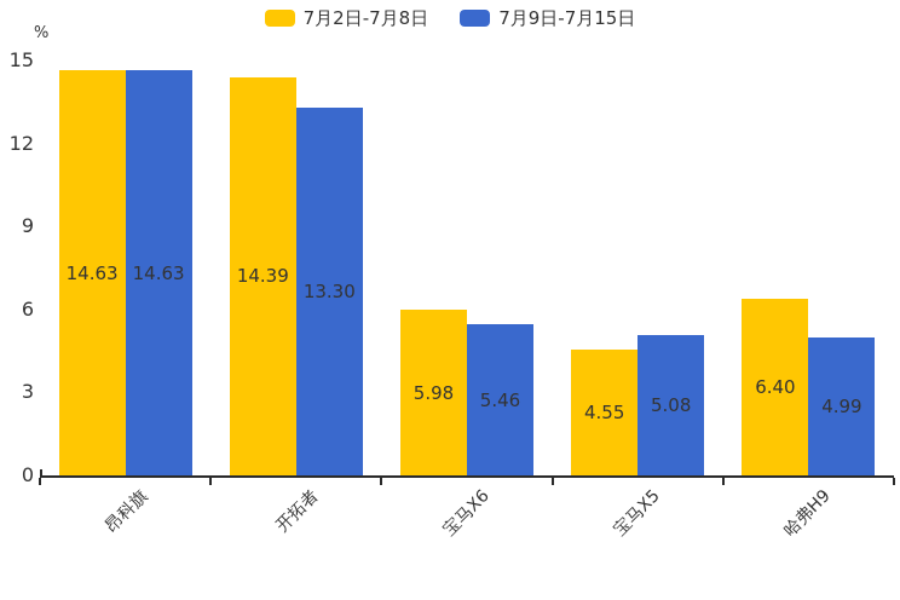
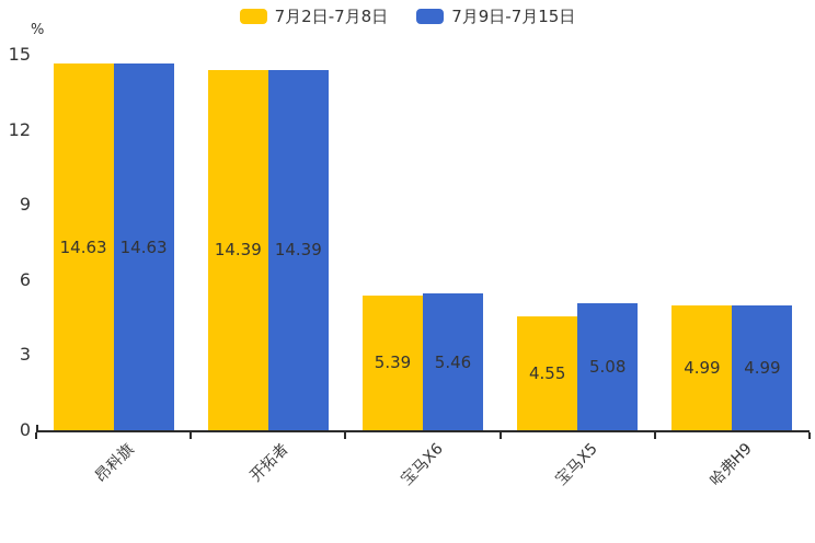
7月9日-7月15日/开拓者: 13.30 -> 14.39
7月2日-7月8日/宝马X6: 5.98 -> 5.39
7月2日-7月8日/哈弗H9: 6.40 -> 4.99
